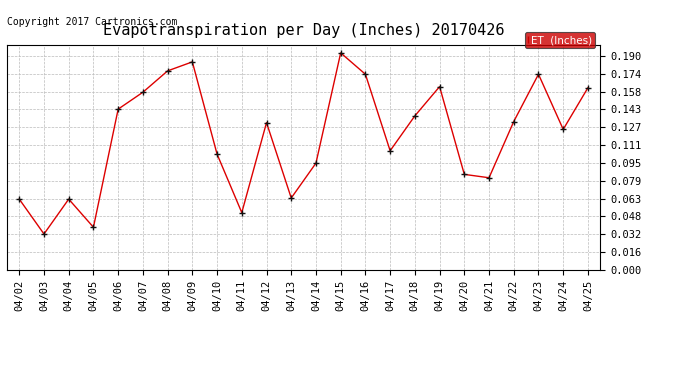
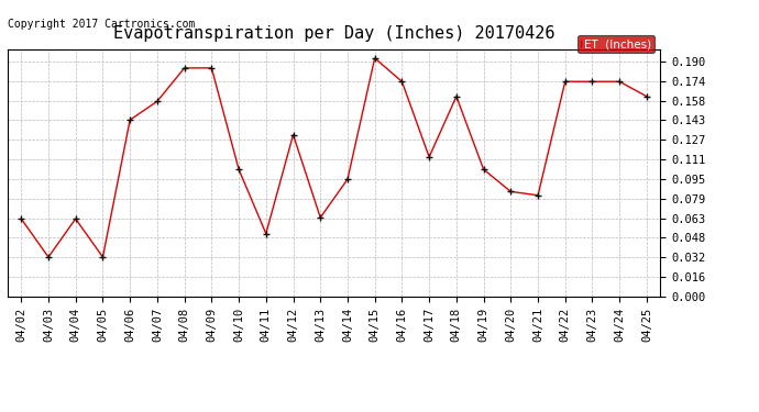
04/05: 0.038 -> 0.032
04/08: 0.177 -> 0.185
04/17: 0.106 -> 0.113
04/18: 0.137 -> 0.162
04/19: 0.163 -> 0.103
04/22: 0.132 -> 0.174
04/24: 0.125 -> 0.174
